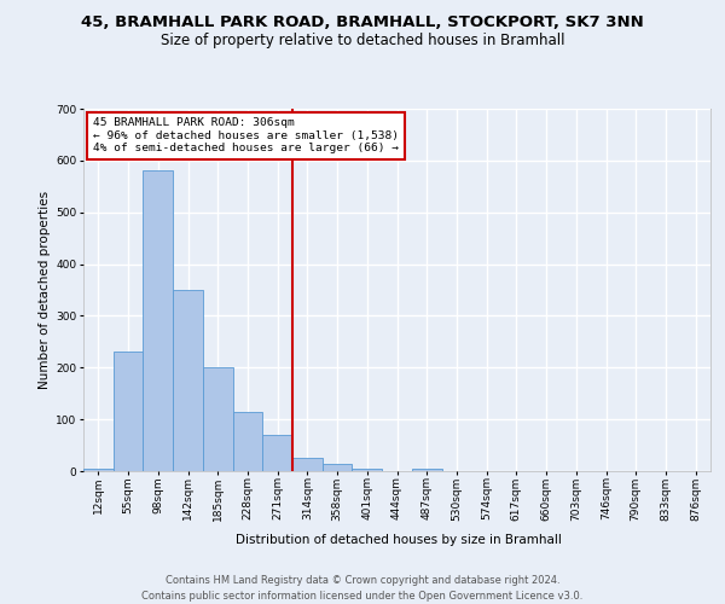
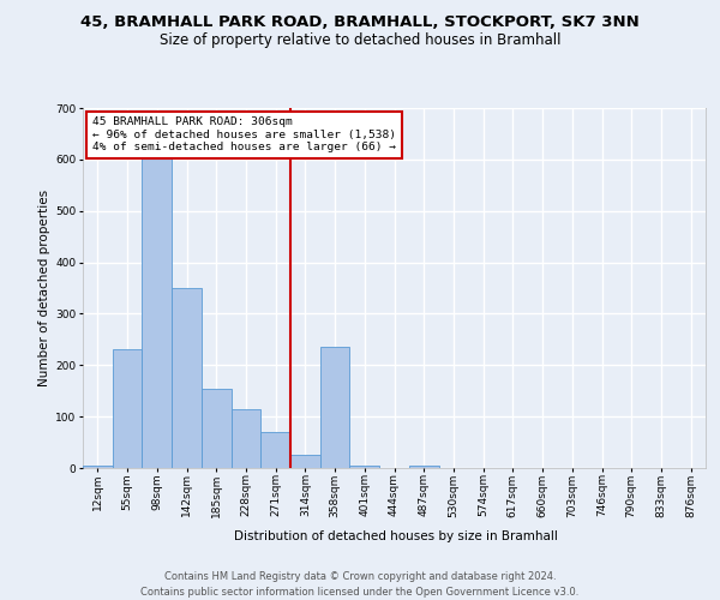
98sqm: 580 -> 605
185sqm: 200 -> 155
358sqm: 15 -> 235
